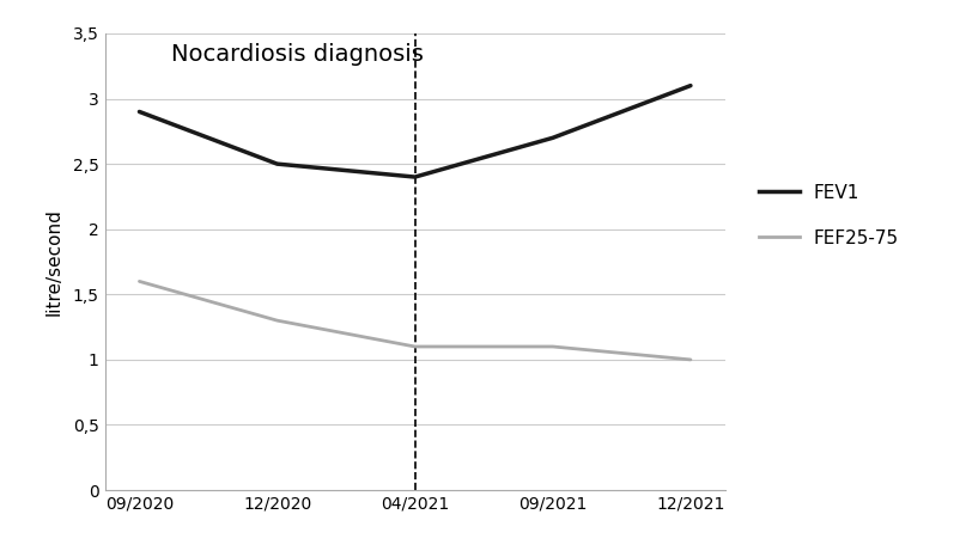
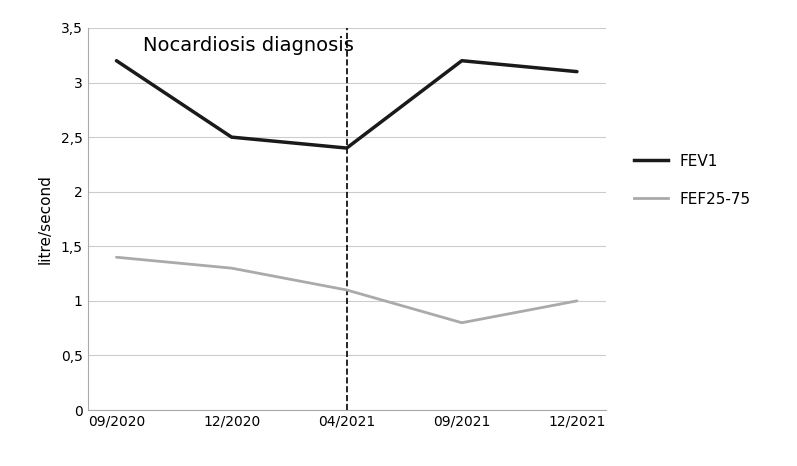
FEV1/09/2020: 2,9 -> 3,2
FEF25-75/09/2020: 1,6 -> 1,4
FEV1/09/2021: 2,7 -> 3,2
FEF25-75/09/2021: 1,1 -> 0,8
